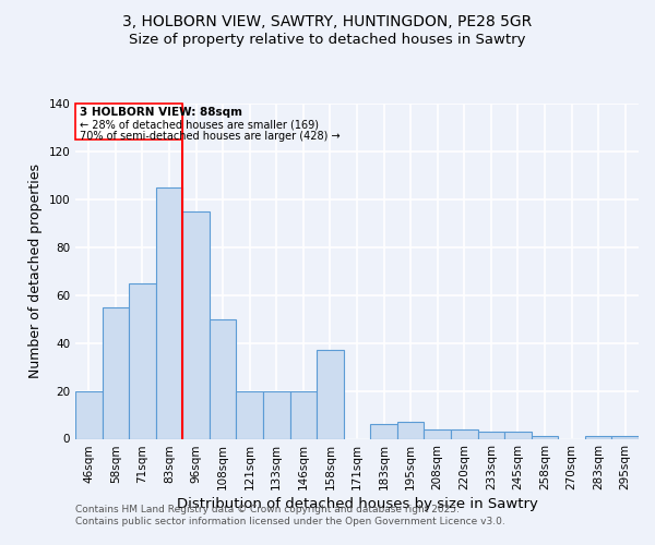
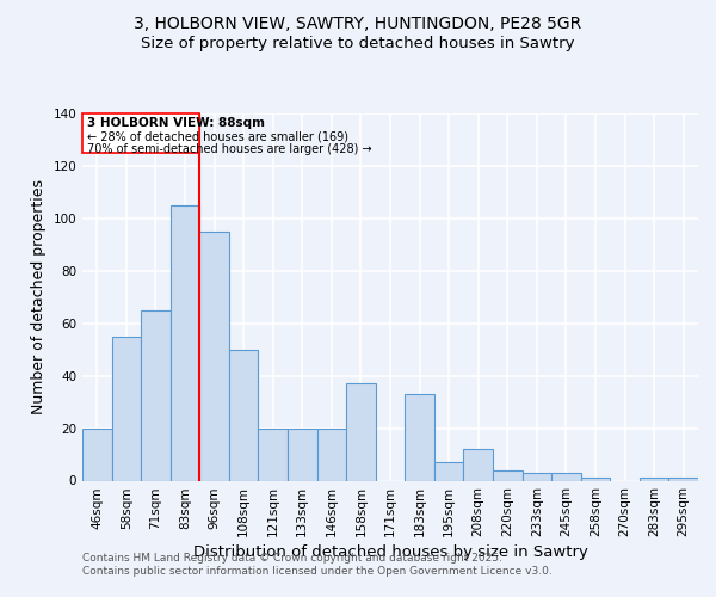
183sqm: 6 -> 33
208sqm: 4 -> 12
